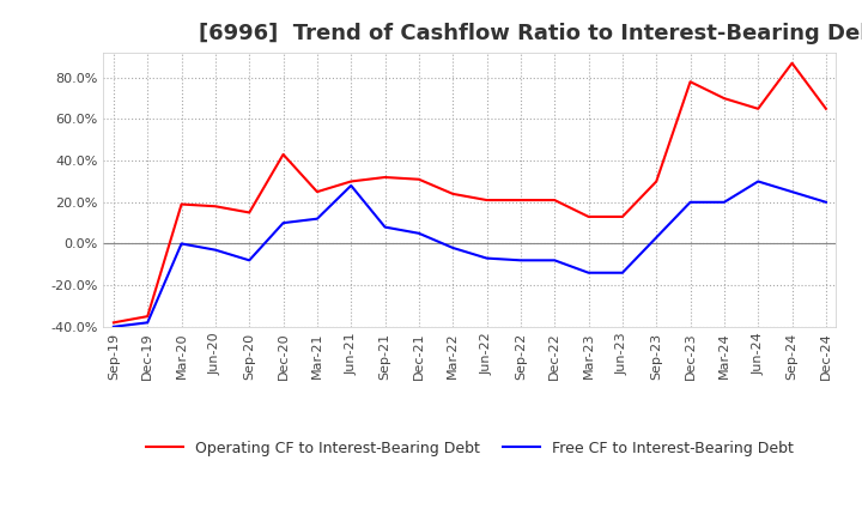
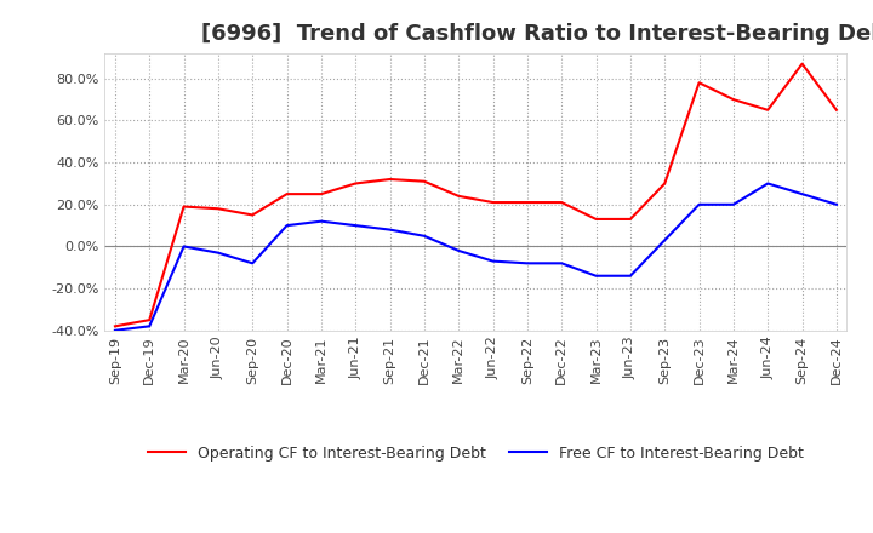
Operating CF to Interest-Bearing Debt/Dec-20: 43% -> 25%
Free CF to Interest-Bearing Debt/Jun-21: 28% -> 10%
